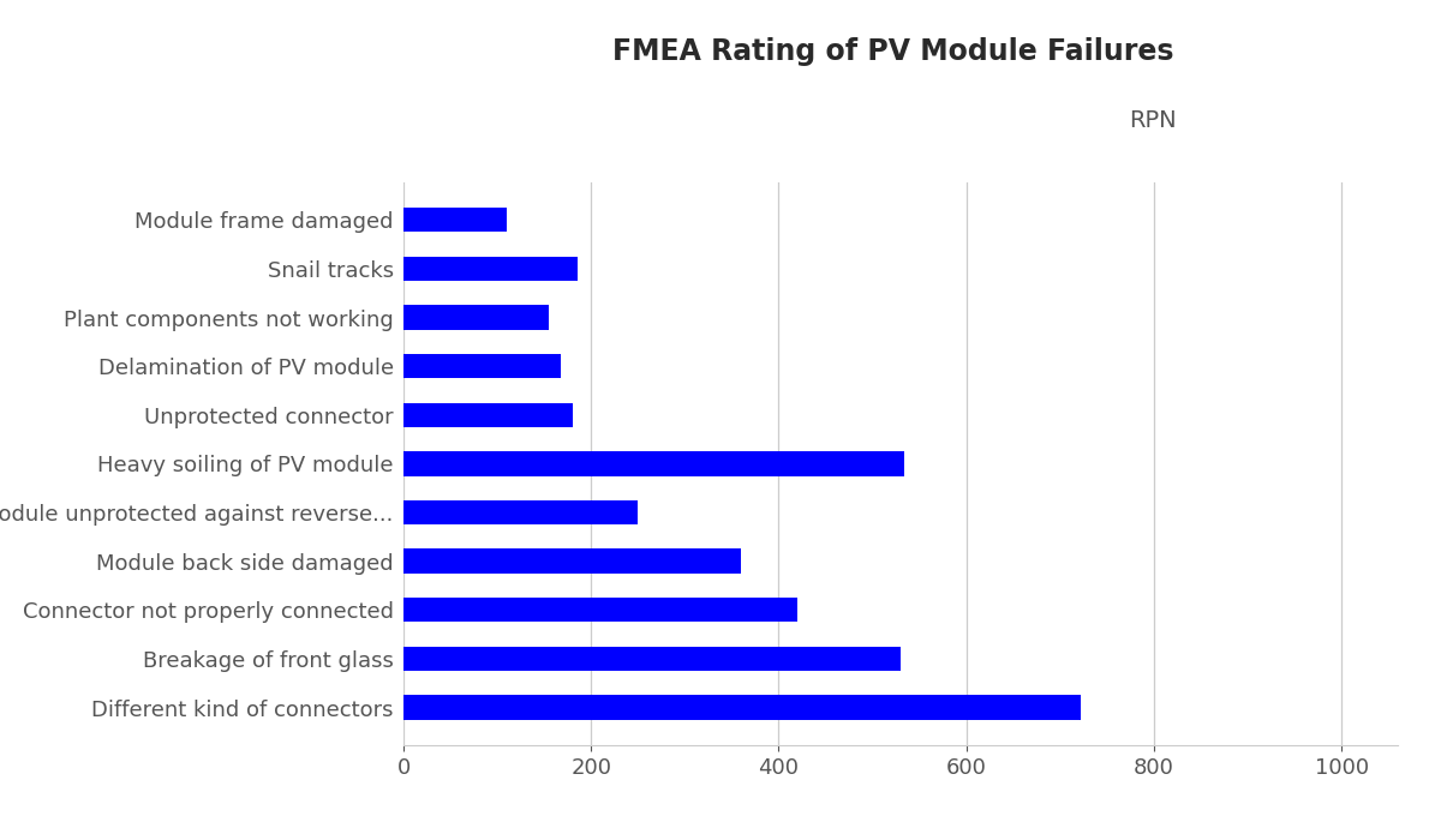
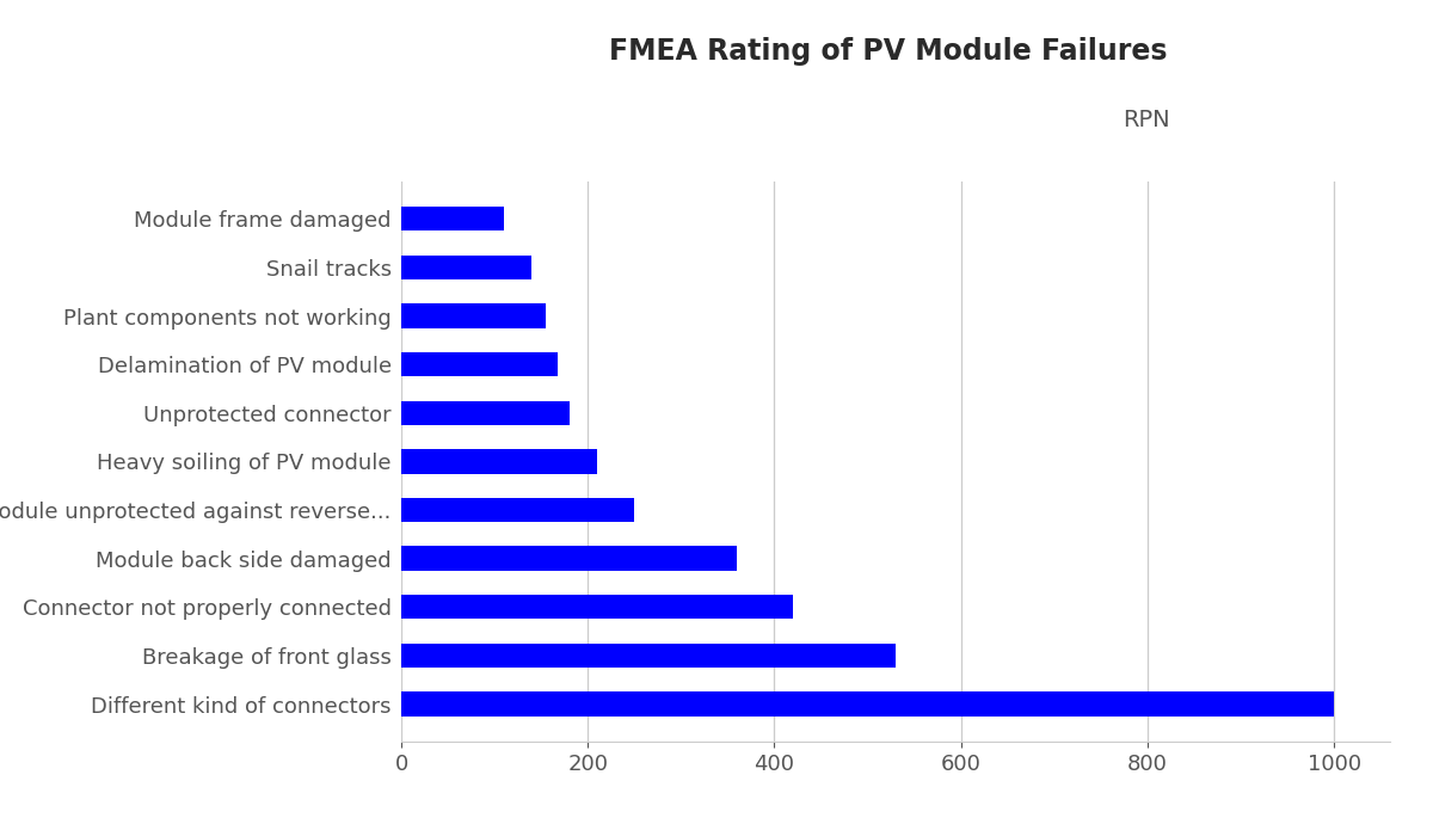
Snail tracks: 186 -> 140
Heavy soiling of PV module: 534 -> 210
Different kind of connectors: 722 -> 1000
